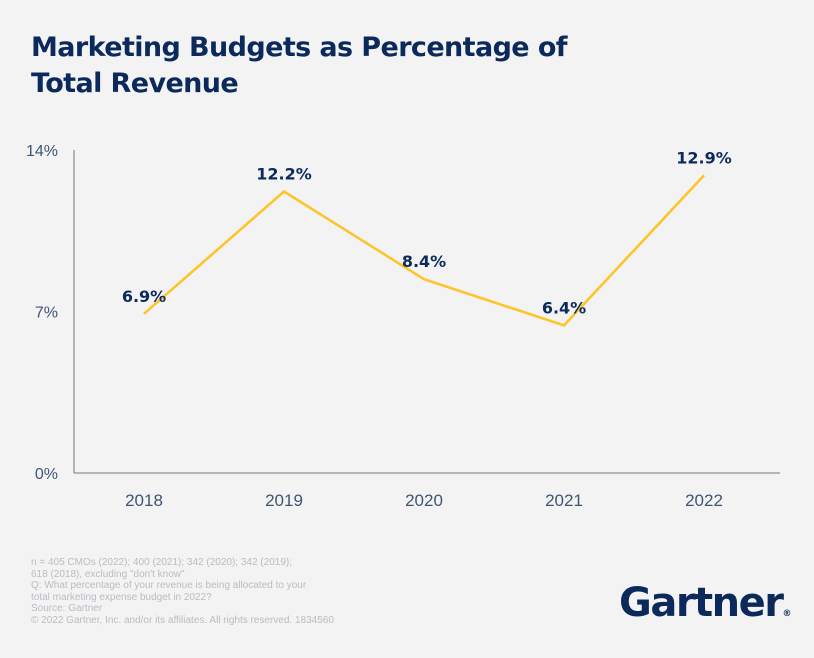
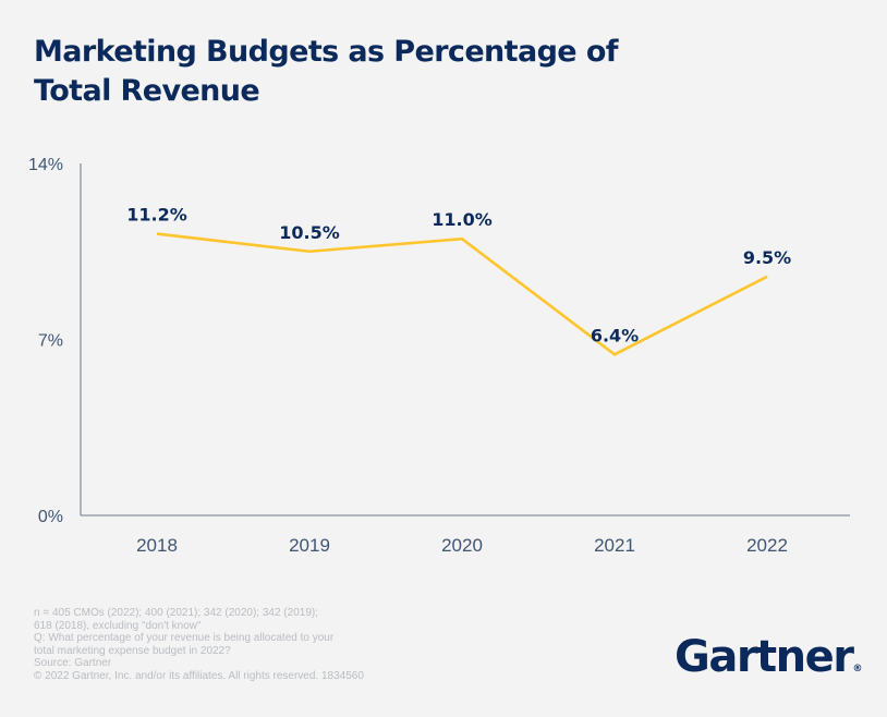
2018: 6.9% -> 11.2%
2019: 12.2% -> 10.5%
2020: 8.4% -> 11.0%
2022: 12.9% -> 9.5%
